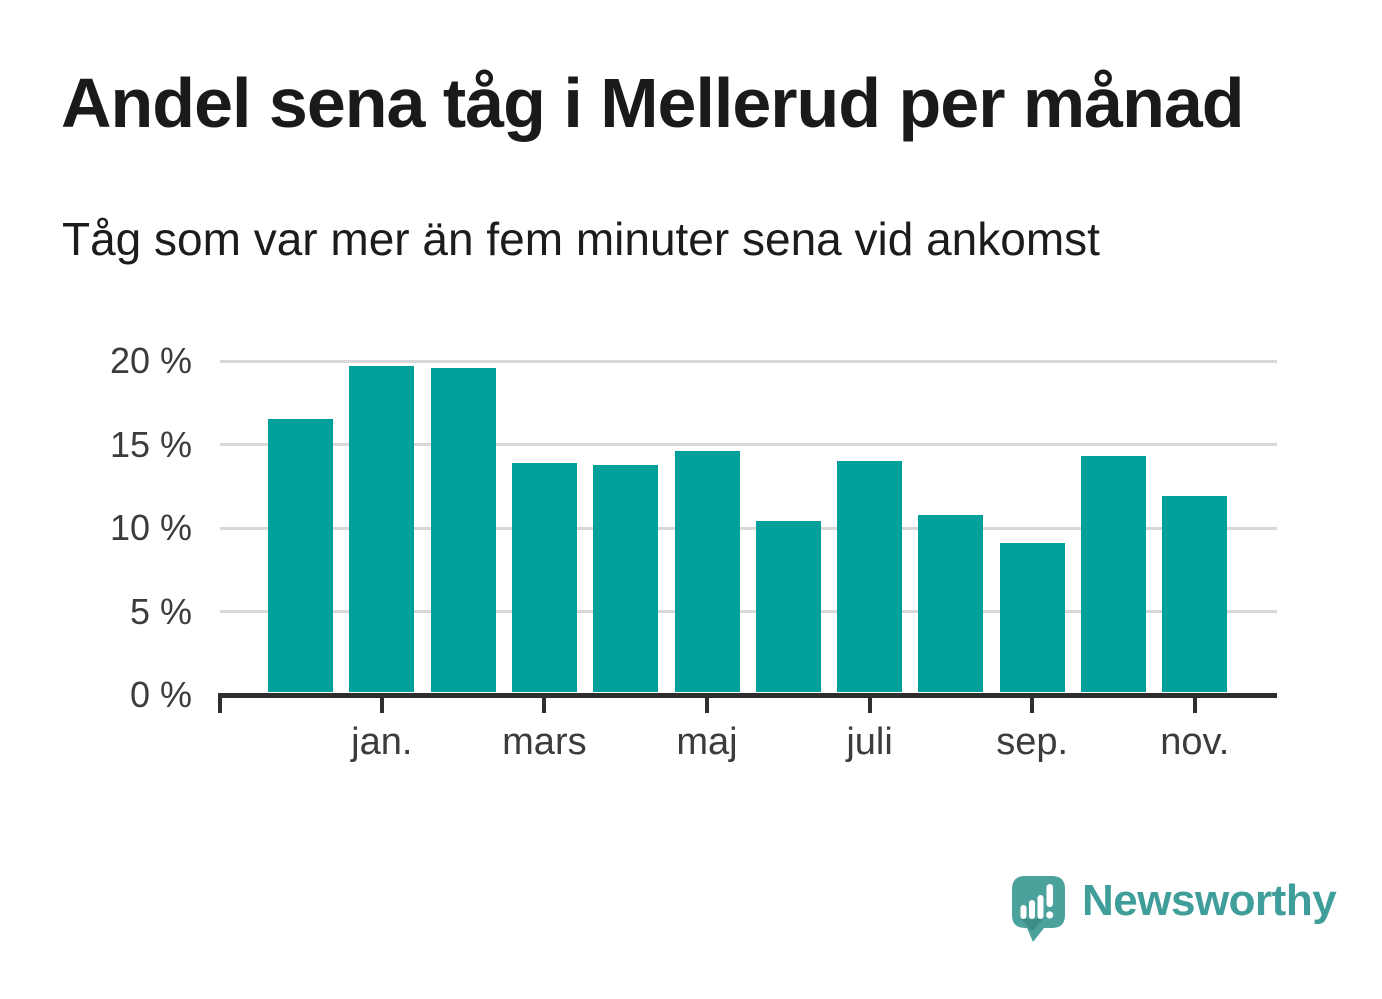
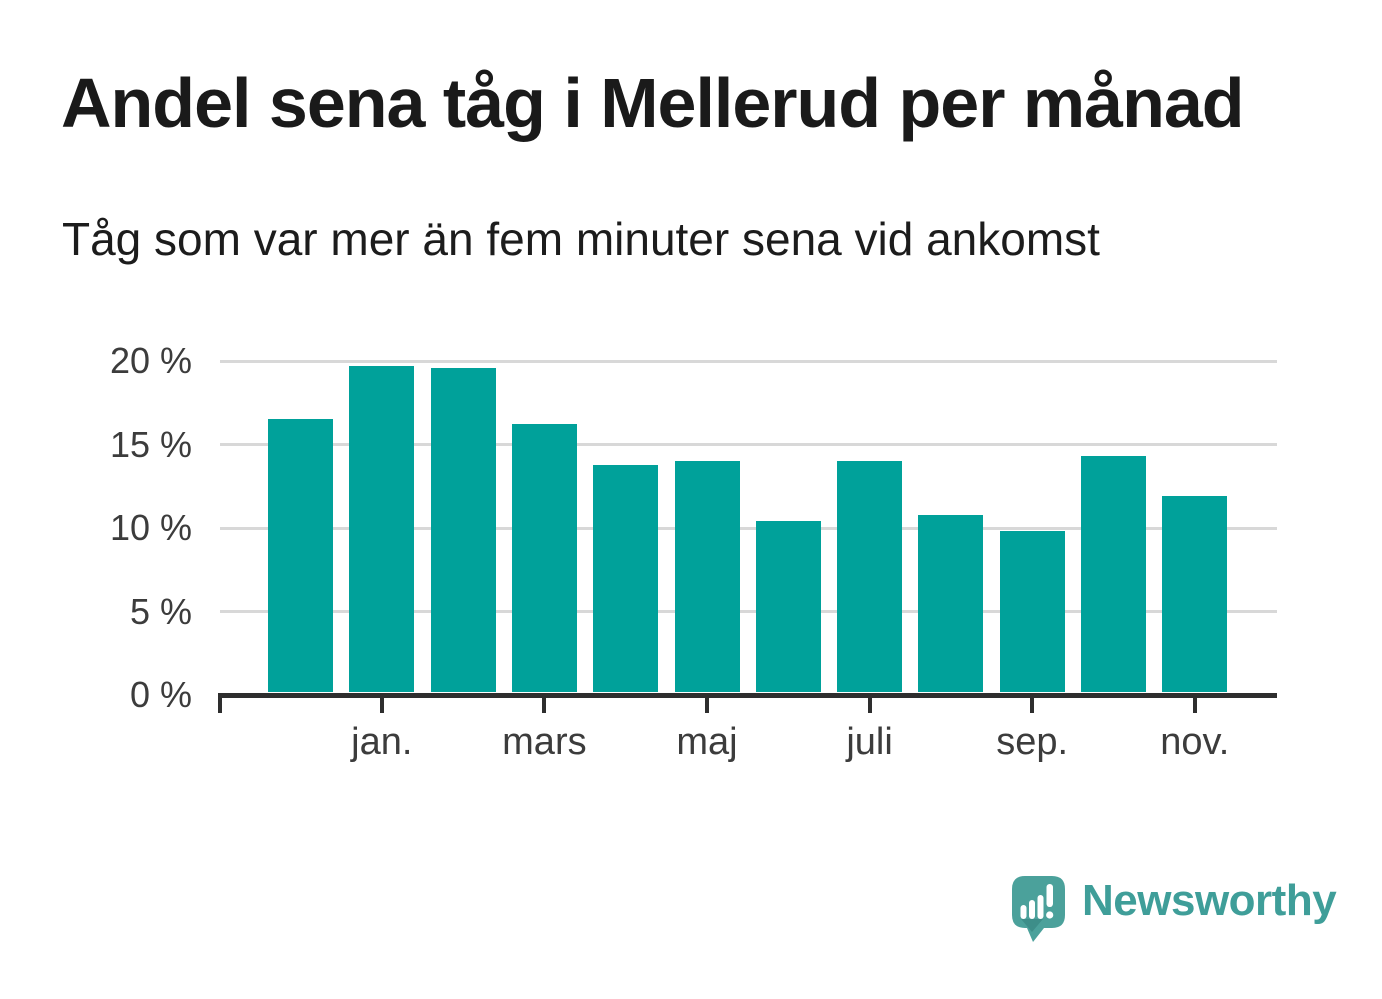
mars: 13.9% -> 16.2%
maj: 14.6% -> 14.0%
sep.: 9.1% -> 9.8%
